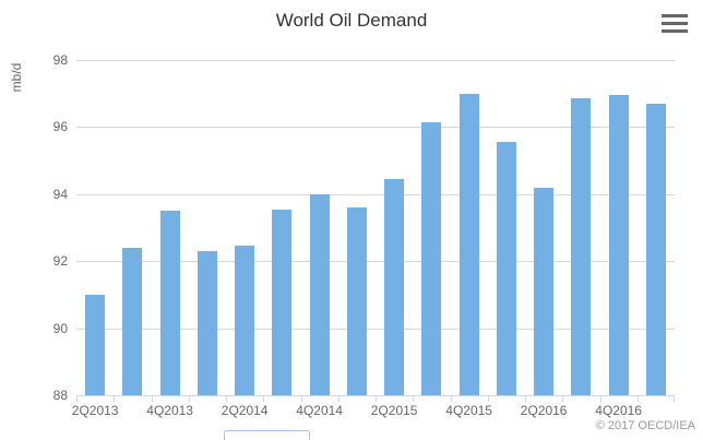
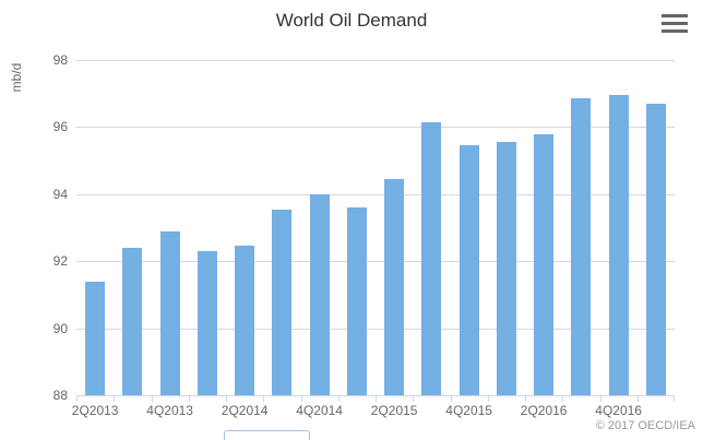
2Q2013: 91.0 -> 91.4
4Q2013: 93.5 -> 92.9
4Q2015: 97.0 -> 95.5
2Q2016: 94.2 -> 95.8
